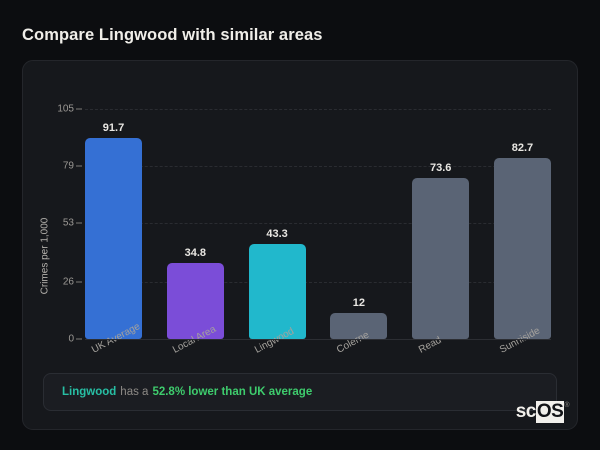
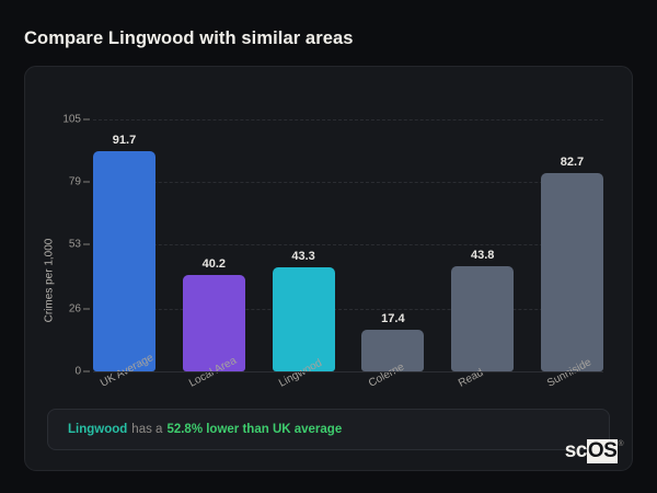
Local Area: 34.8 -> 40.2
Colerne: 12 -> 17.4
Read: 73.6 -> 43.8
